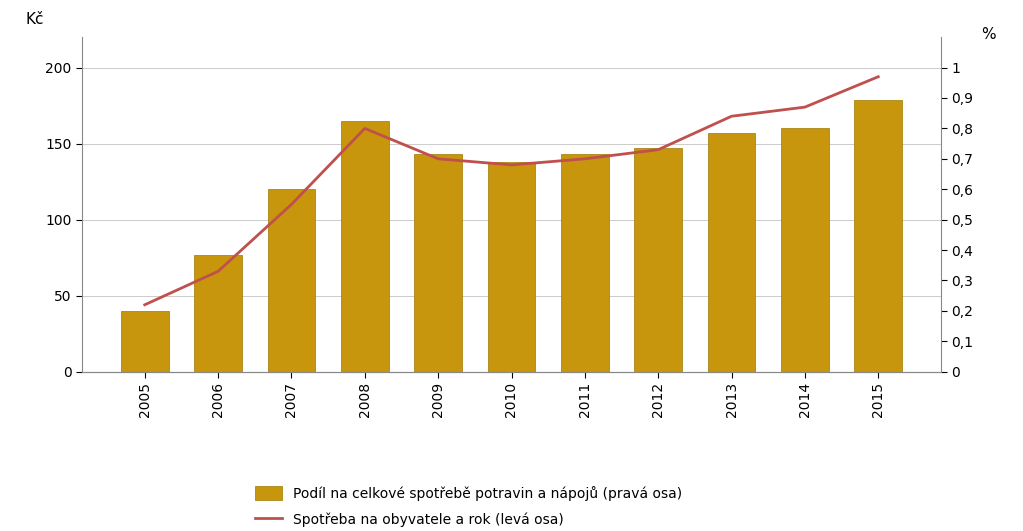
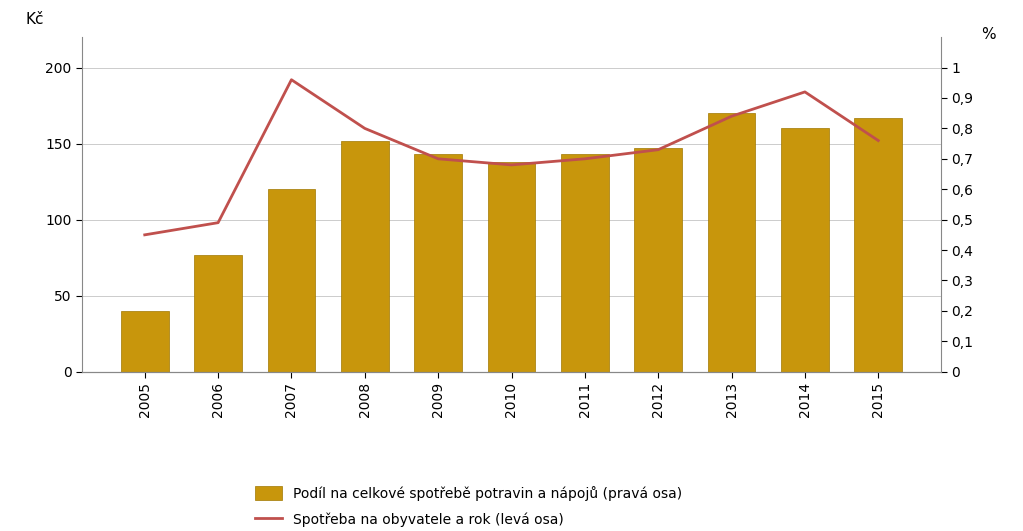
Spotřeba na obyvatele a rok (levá osa)/2005: 0,22 -> 0,45
Spotřeba na obyvatele a rok (levá osa)/2006: 0,33 -> 0,49
Spotřeba na obyvatele a rok (levá osa)/2007: 0,55 -> 0,96
Podíl na celkové spotřebě potravin a nápojů (pravá osa)/2008: 165 -> 152
Podíl na celkové spotřebě potravin a nápojů (pravá osa)/2013: 157 -> 170
Spotřeba na obyvatele a rok (levá osa)/2014: 0,87 -> 0,92
Podíl na celkové spotřebě potravin a nápojů (pravá osa)/2015: 179 -> 167
Spotřeba na obyvatele a rok (levá osa)/2015: 0,97 -> 0,76
